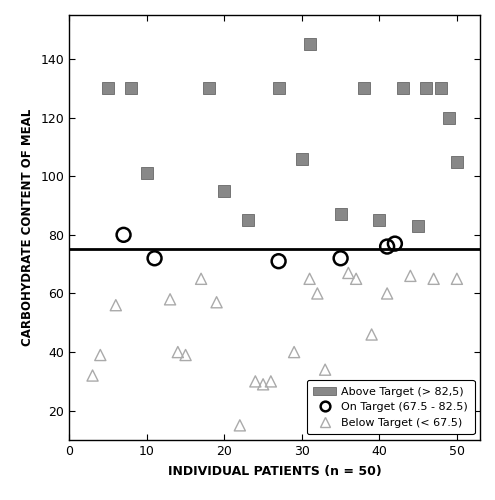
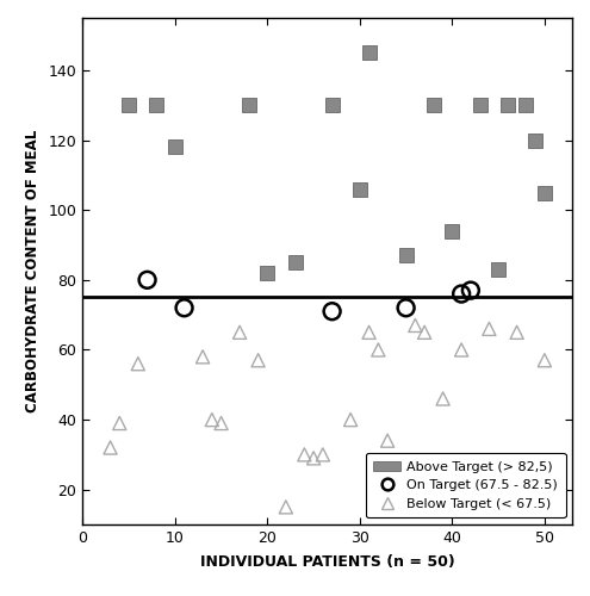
Above Target (> 82,5)/10: 101 -> 118
Above Target (> 82,5)/20: 95 -> 82
Above Target (> 82,5)/40: 85 -> 94
Below Target (< 67.5)/50: 65 -> 57
